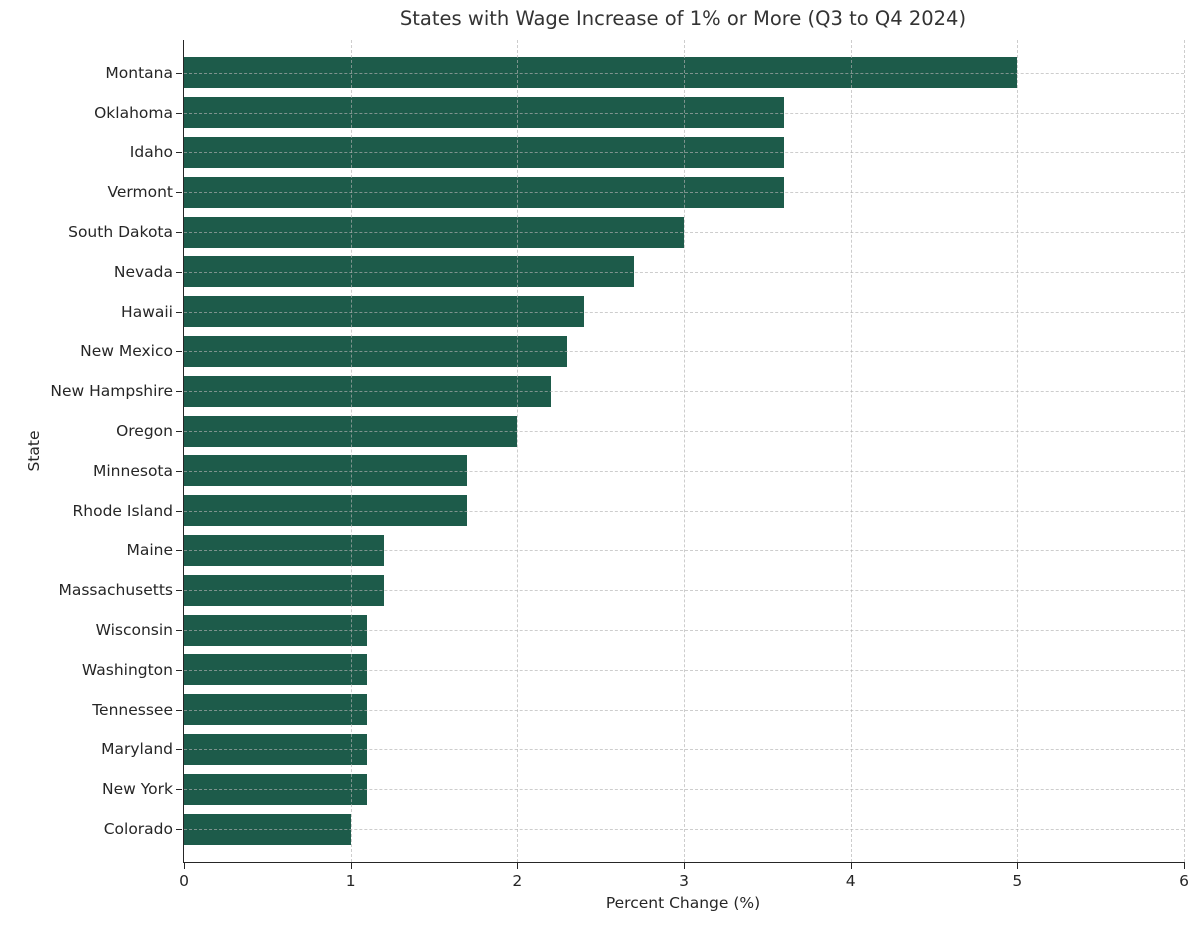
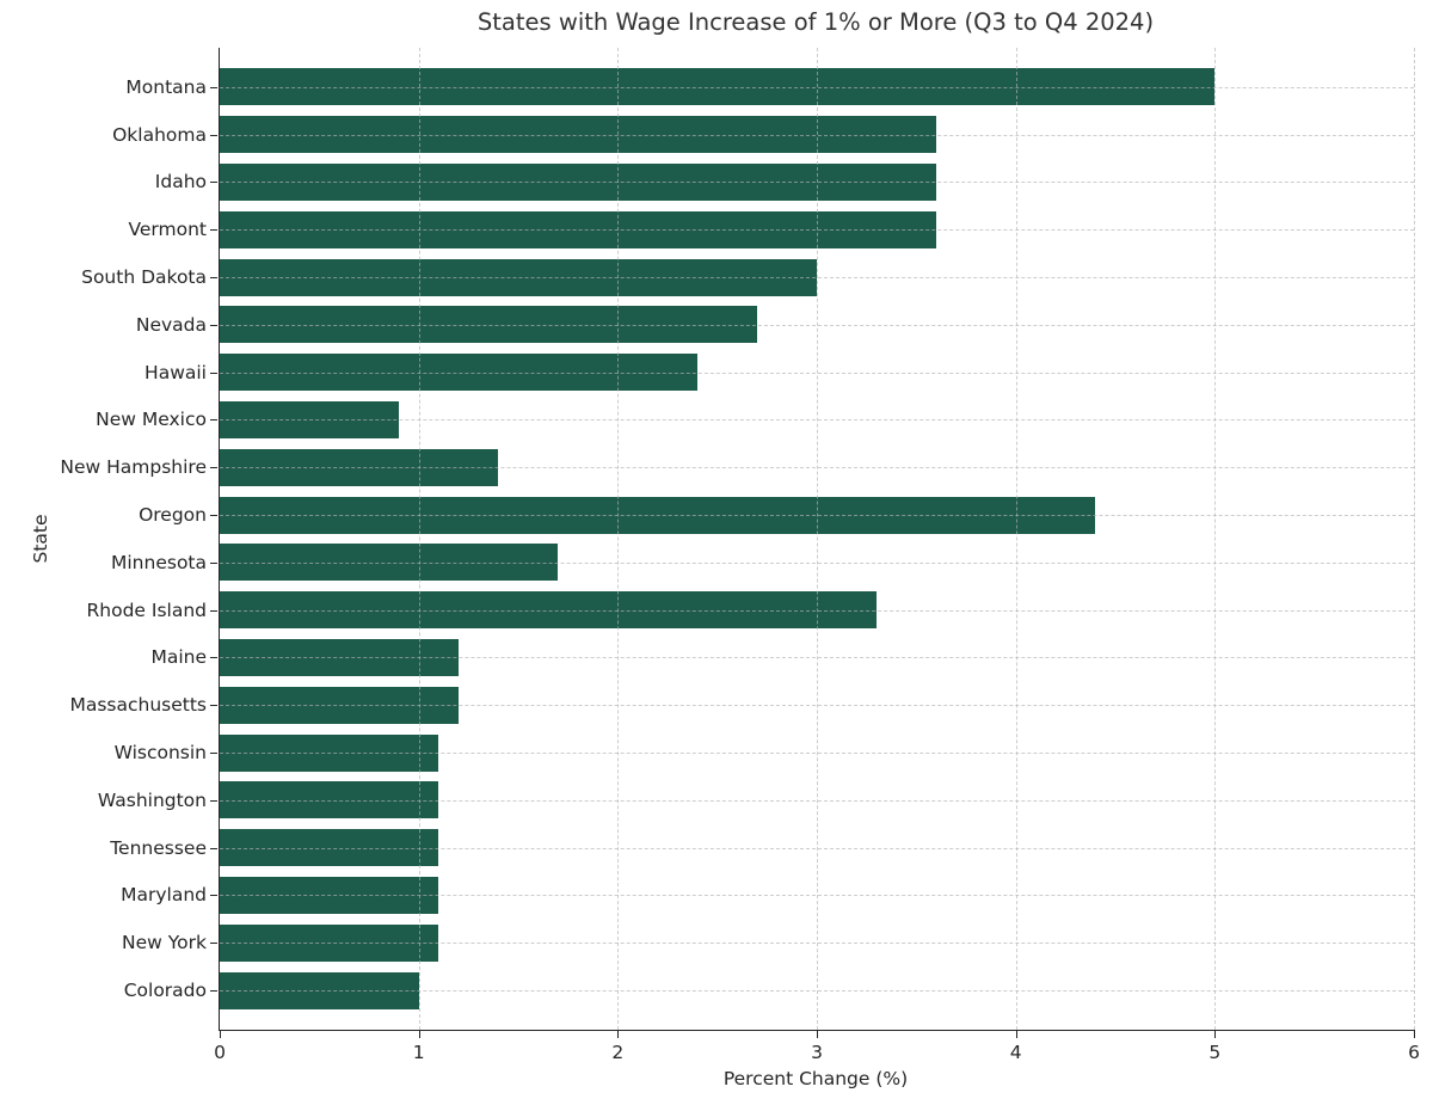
New Mexico: 2.3 -> 0.9
New Hampshire: 2.2 -> 1.4
Oregon: 2.0 -> 4.4
Rhode Island: 1.7 -> 3.3
